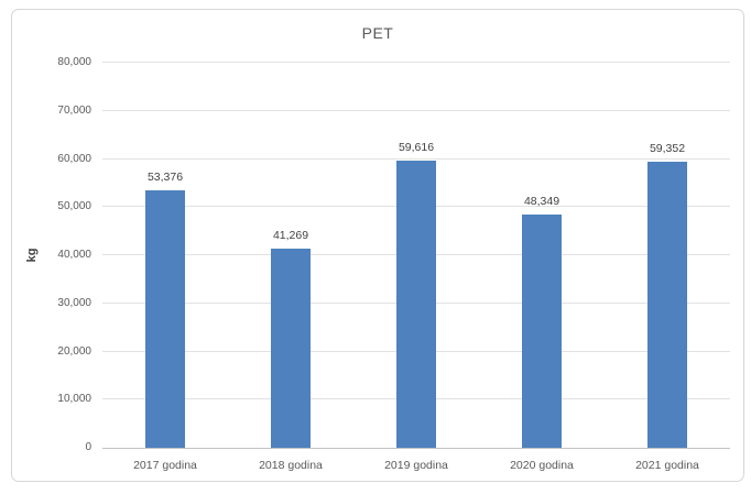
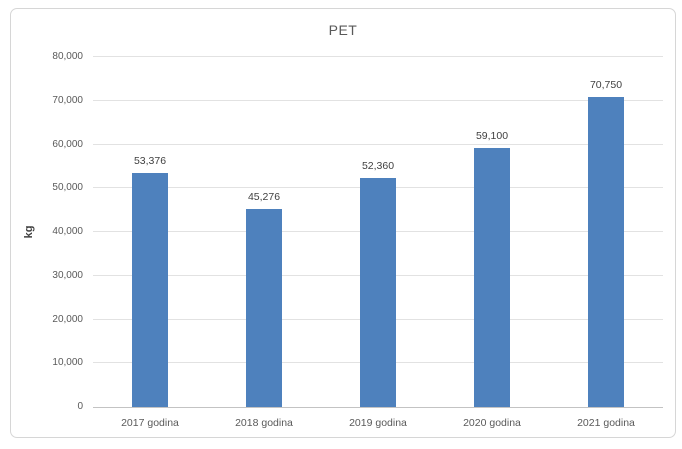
2018 godina: 41,269 -> 45,276
2019 godina: 59,616 -> 52,360
2020 godina: 48,349 -> 59,100
2021 godina: 59,352 -> 70,750
